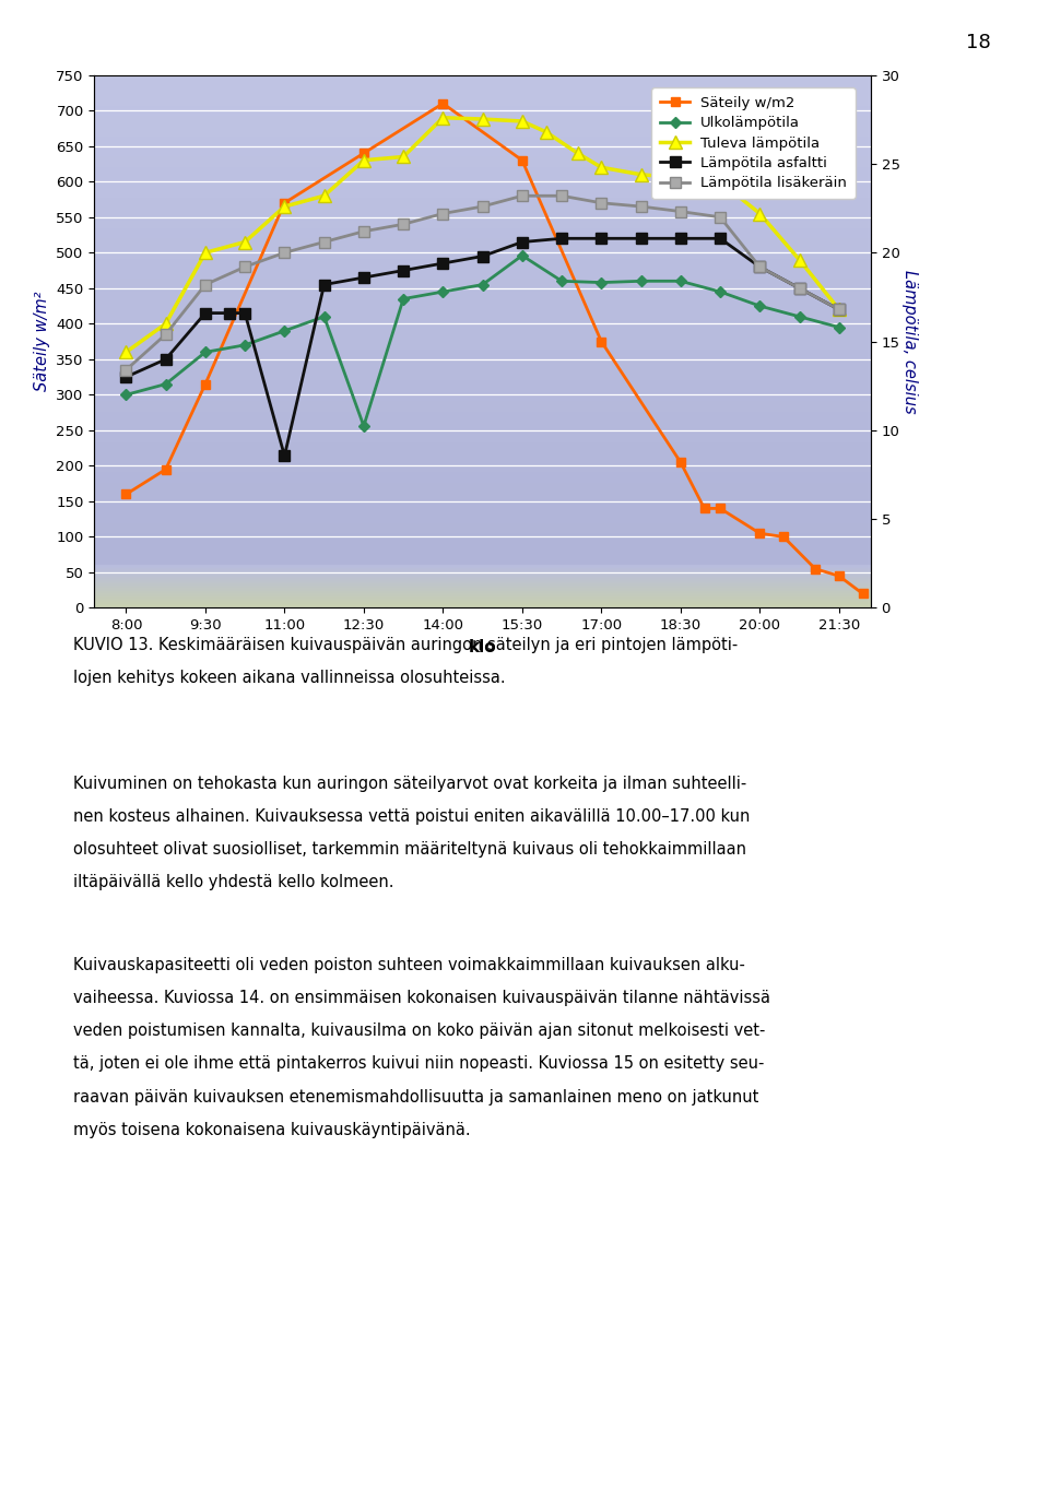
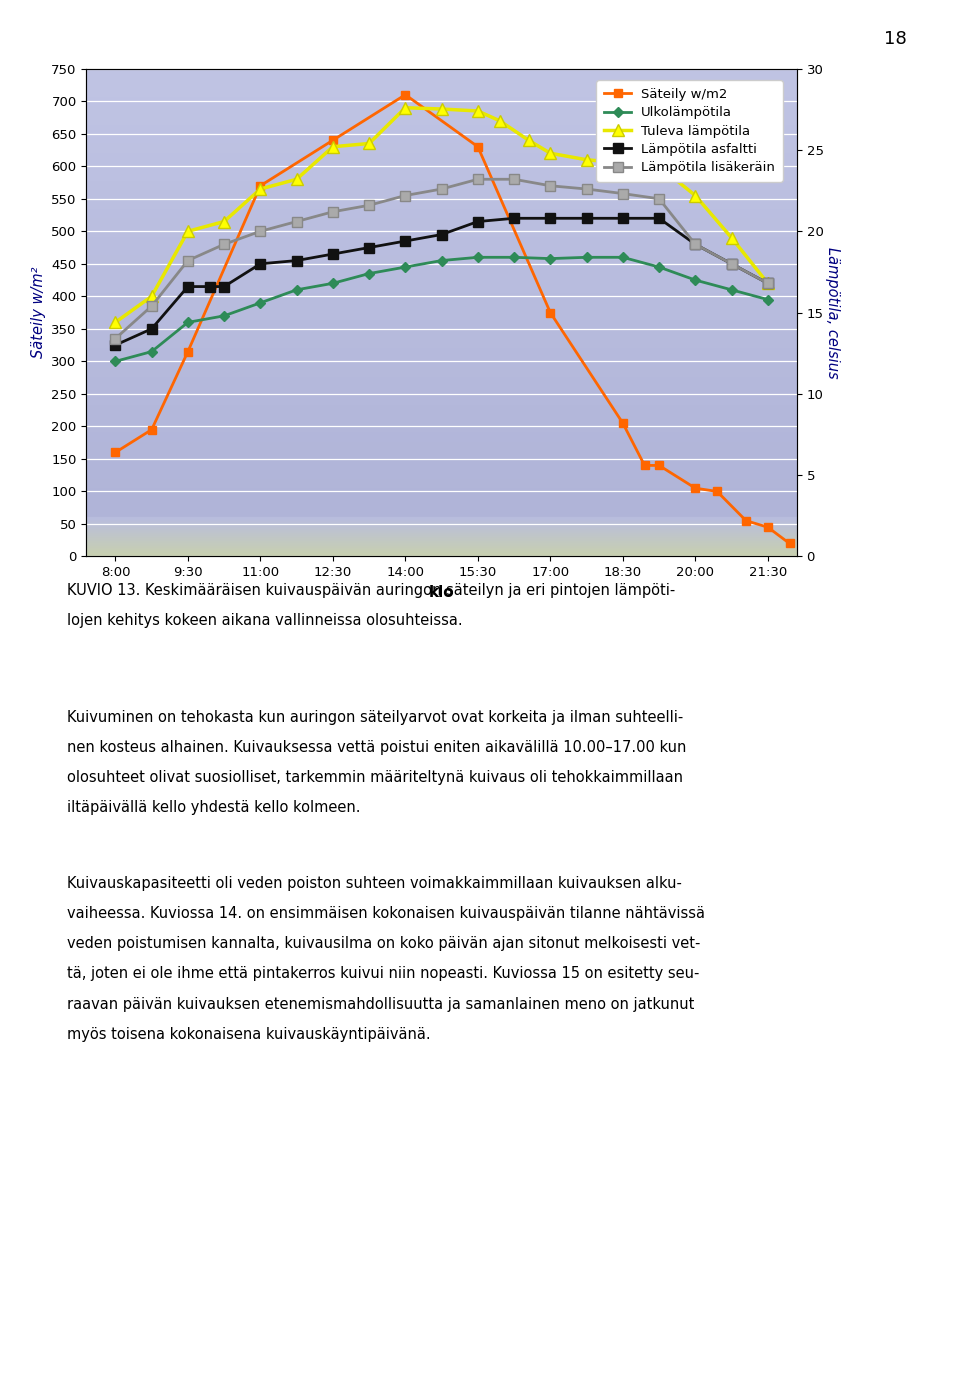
Lämpötila asfaltti/11:00: 214 -> 450
Ulkolämpötila/12:30: 256 -> 420
Ulkolämpötila/15:30: 496 -> 460
